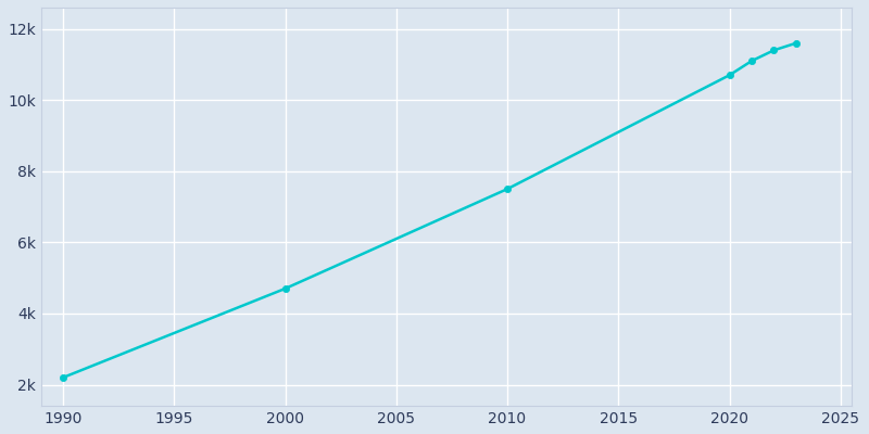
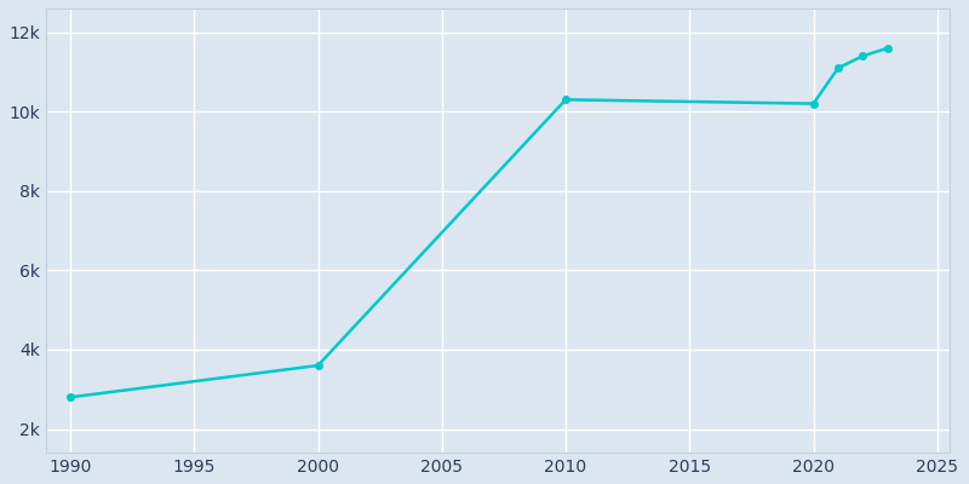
1990: 2.2k -> 2.8k
2000: 4.7k -> 3.6k
2010: 7.5k -> 10.3k
2020: 10.7k -> 10.2k
